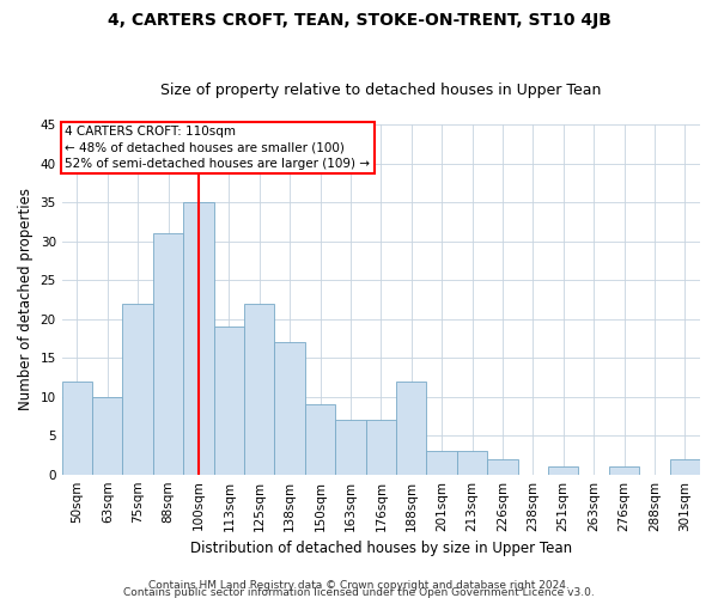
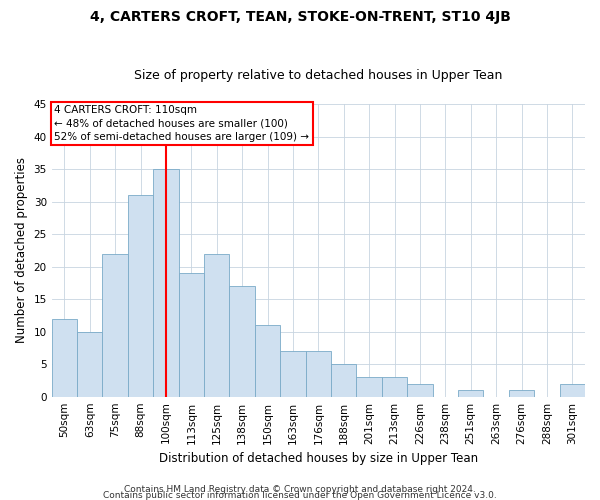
150sqm: 9 -> 11
188sqm: 12 -> 5
